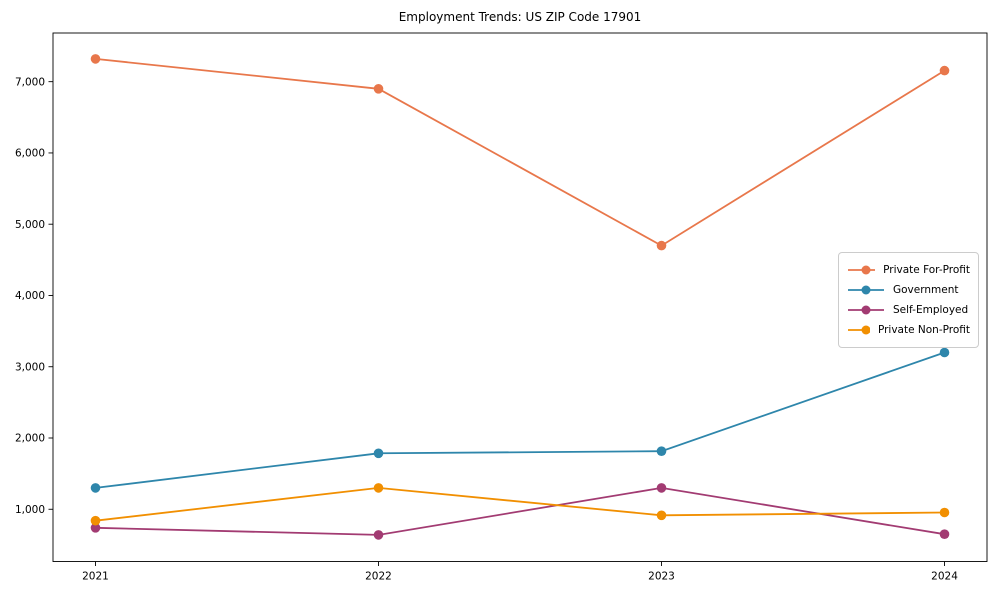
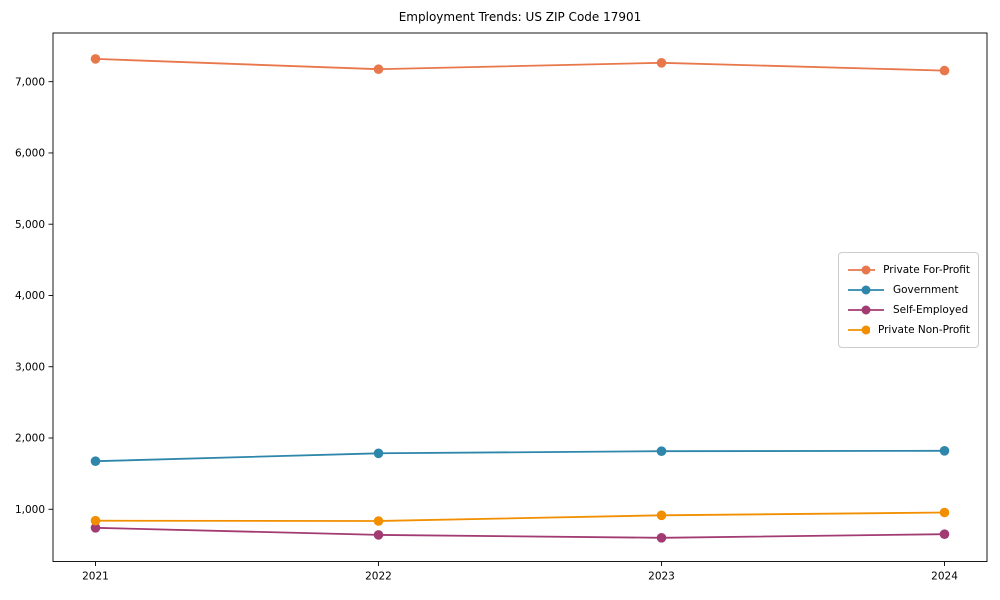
Government/2021: 1300 -> 1700
Private For-Profit/2022: 6900 -> 7200
Private Non-Profit/2022: 1300 -> 800
Private For-Profit/2023: 4700 -> 7300
Self-Employed/2023: 1300 -> 600
Government/2024: 3200 -> 1800
